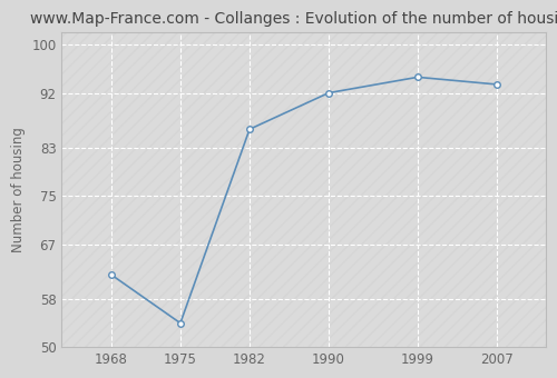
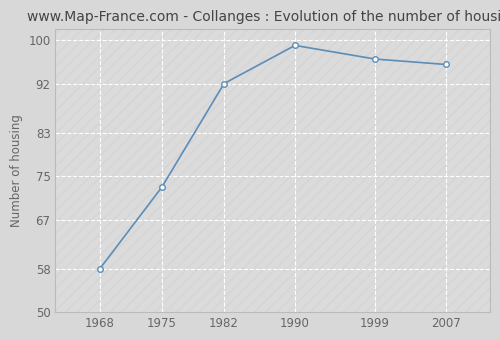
1968: 62.0 -> 58.0
1975: 54.0 -> 73.0
1982: 86.0 -> 92.0
1990: 92.0 -> 99.0
1999: 94.6 -> 96.5
2007: 93.4 -> 95.5
